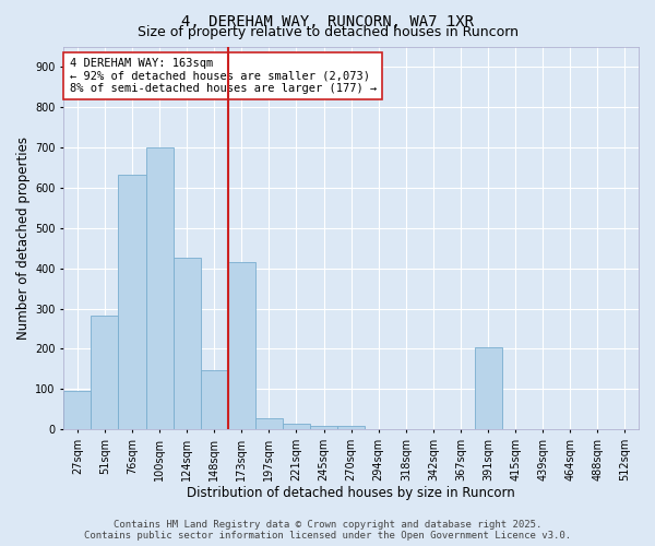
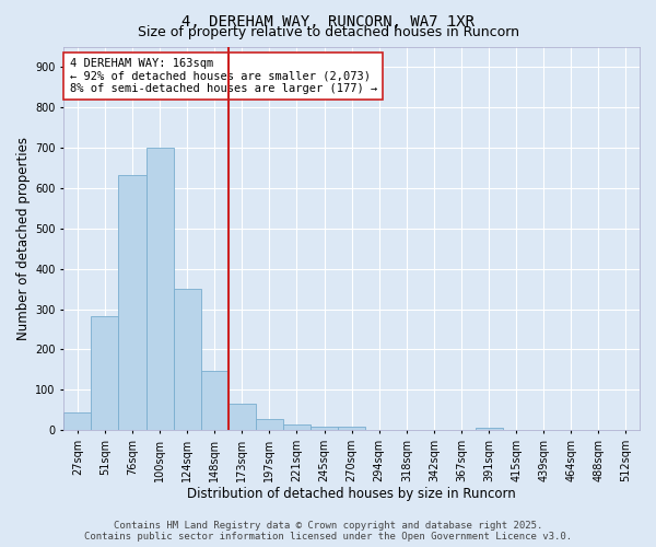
27sqm: 95 -> 43
124sqm: 425 -> 350
173sqm: 415 -> 67
391sqm: 205 -> 5
